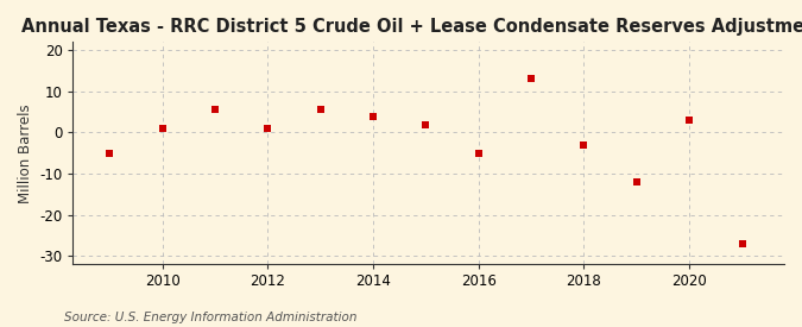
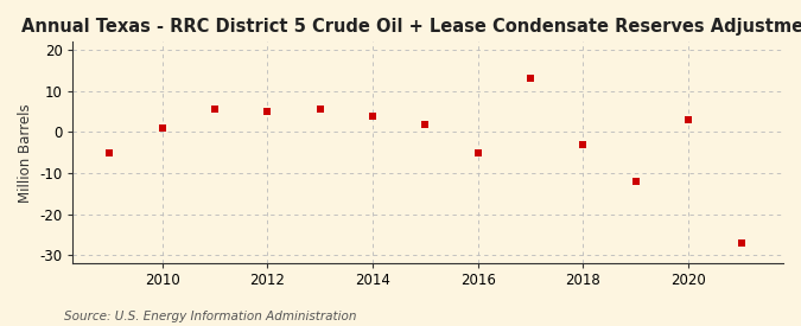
2012: 1.0 -> 5.0
